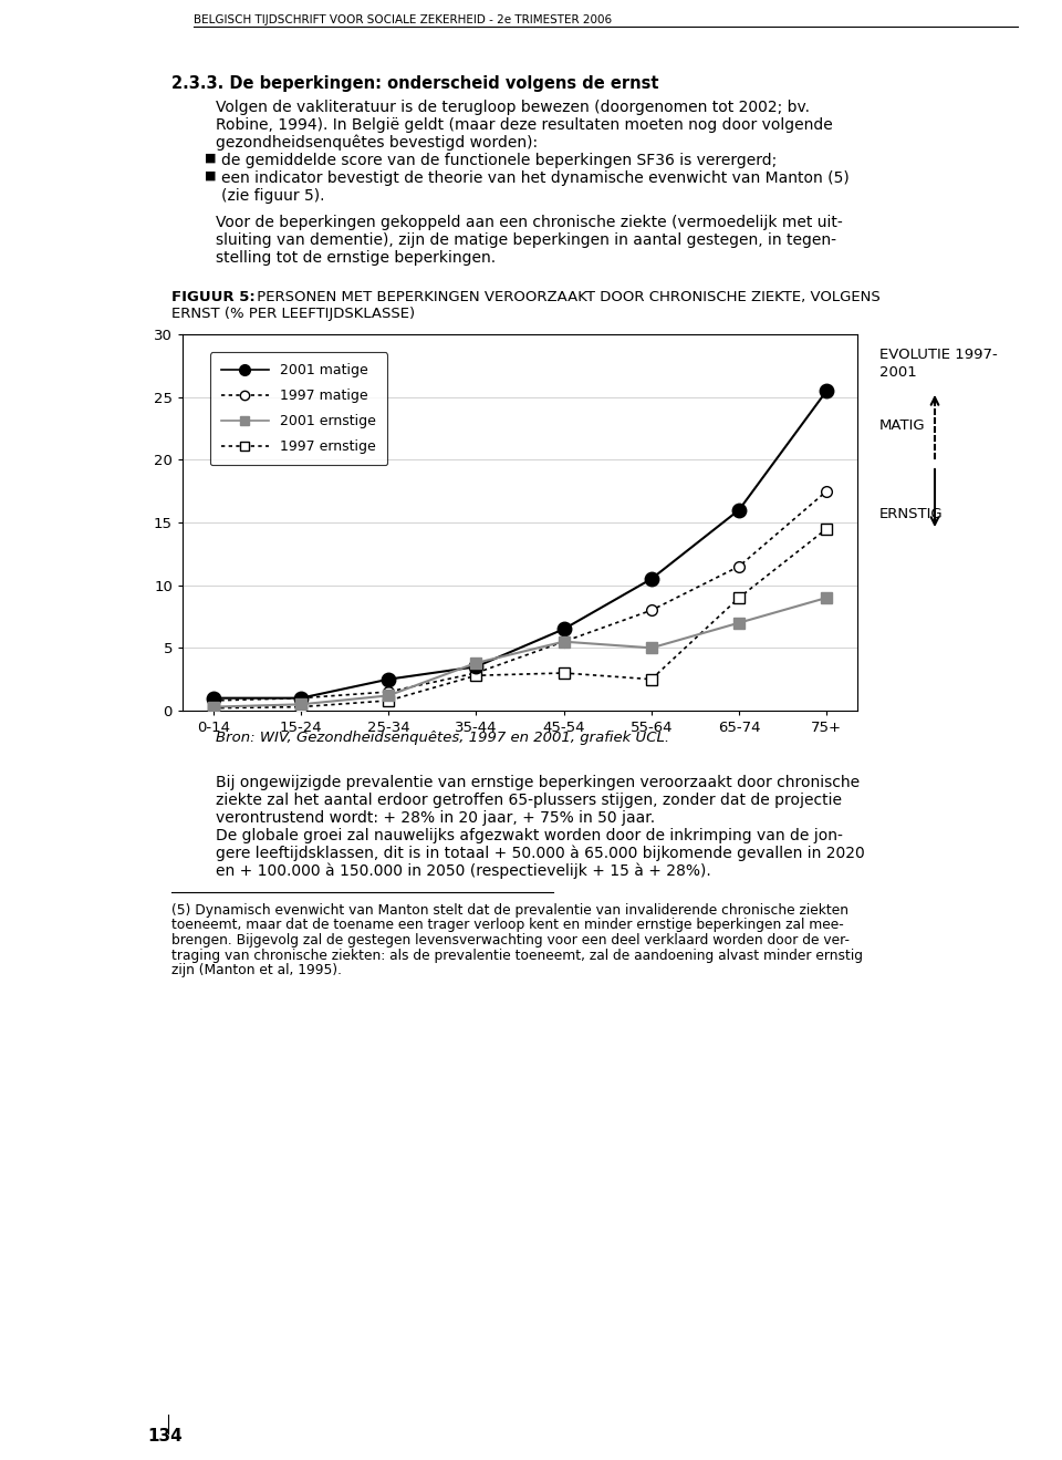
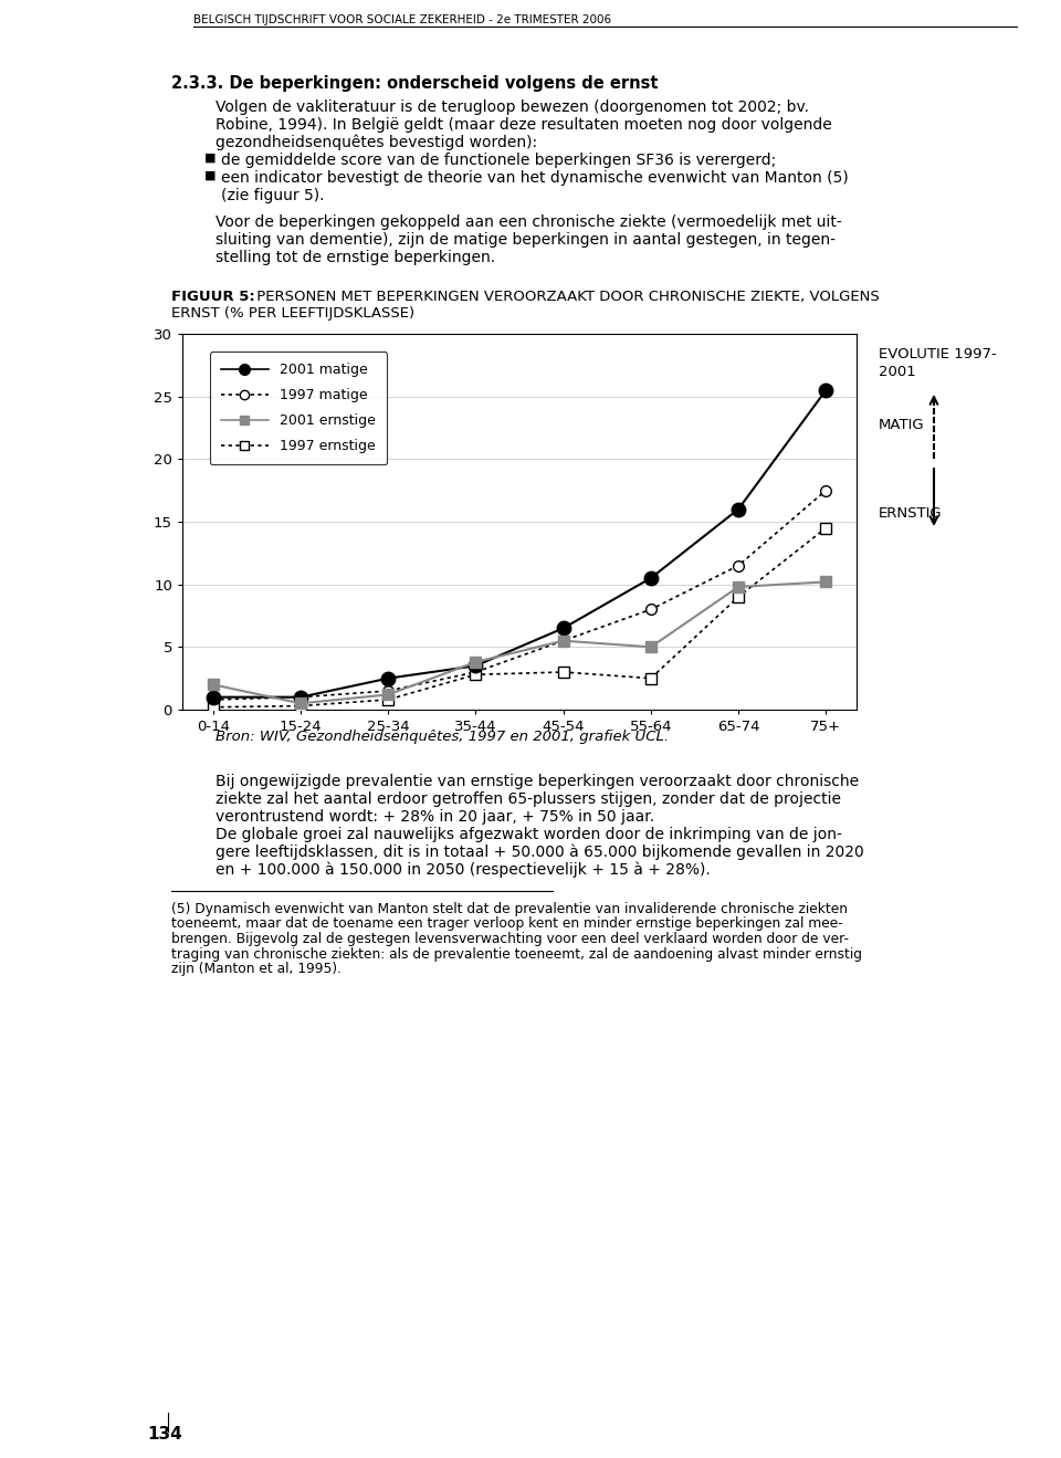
2001 ernstige/0-14: 0.3 -> 2.0
2001 ernstige/65-74: 7.0 -> 9.8
2001 ernstige/75+: 9.0 -> 10.2
